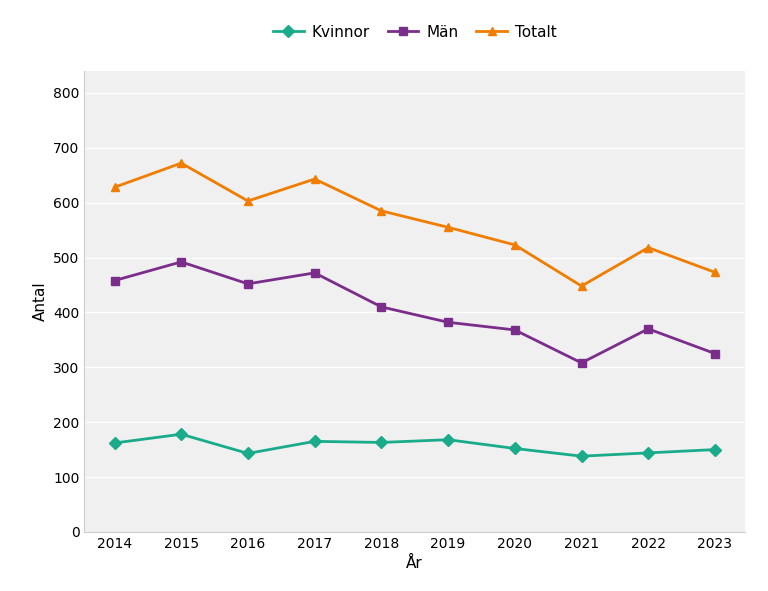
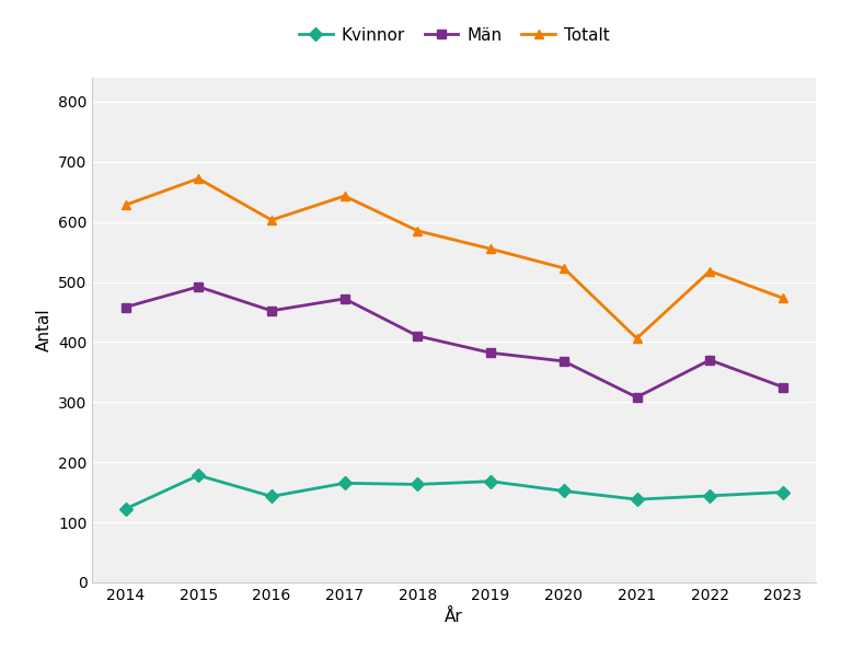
Kvinnor/2014: 162 -> 122
Totalt/2021: 448 -> 406
